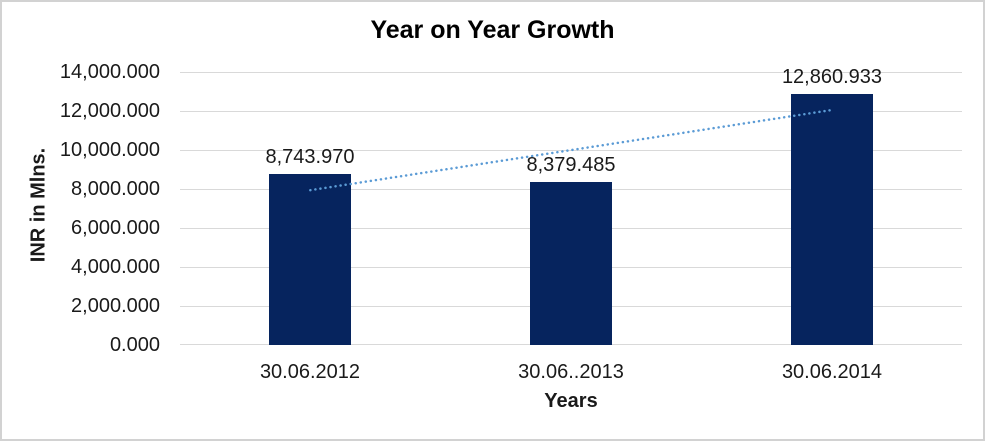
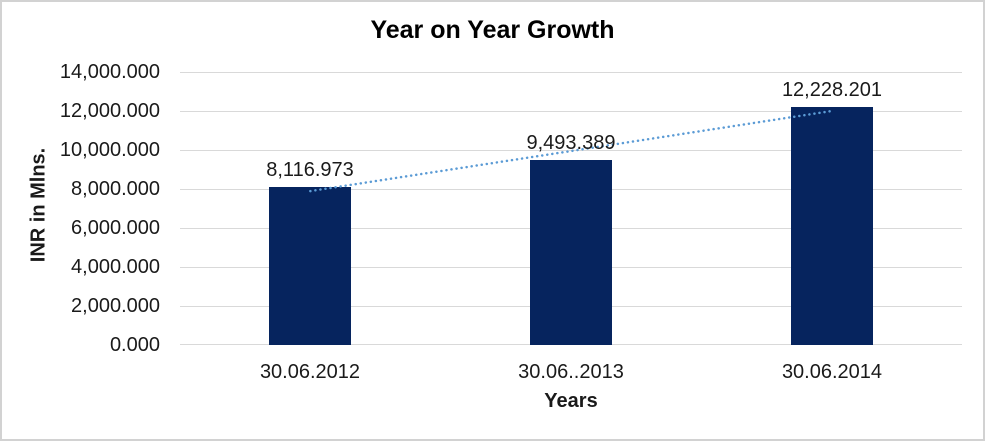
30.06.2012: 8,743.970 -> 8,116.973
30.06..2013: 8,379.485 -> 9,493.389
30.06.2014: 12,860.933 -> 12,228.201
